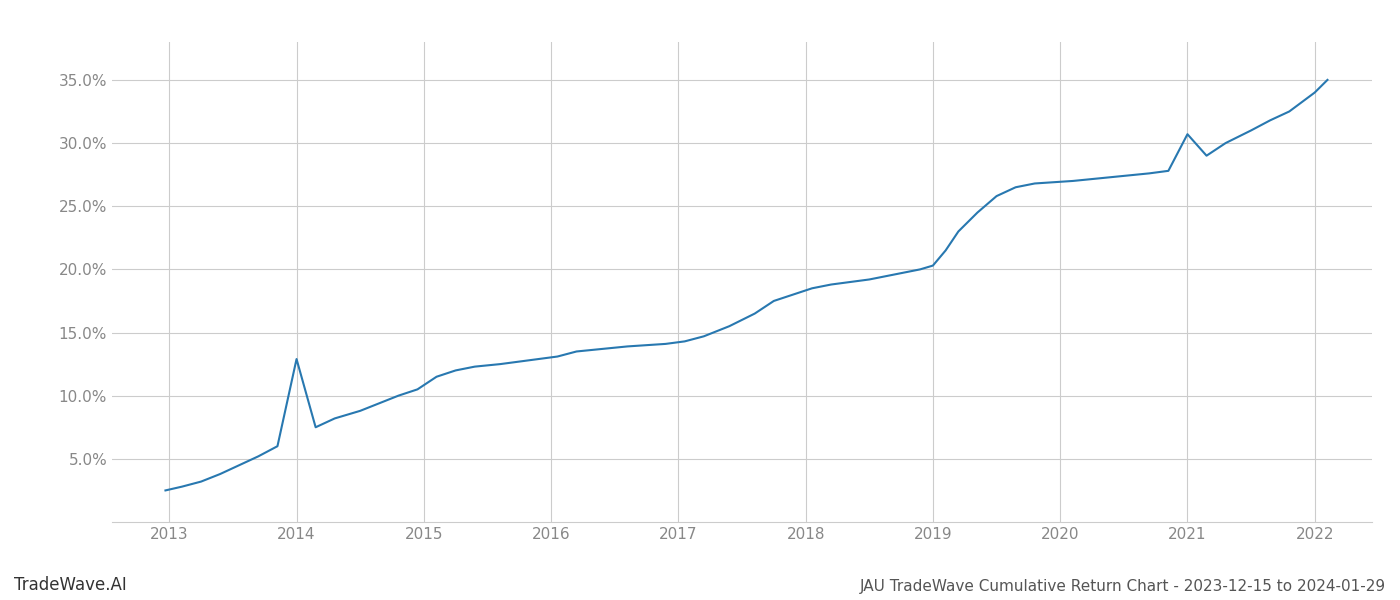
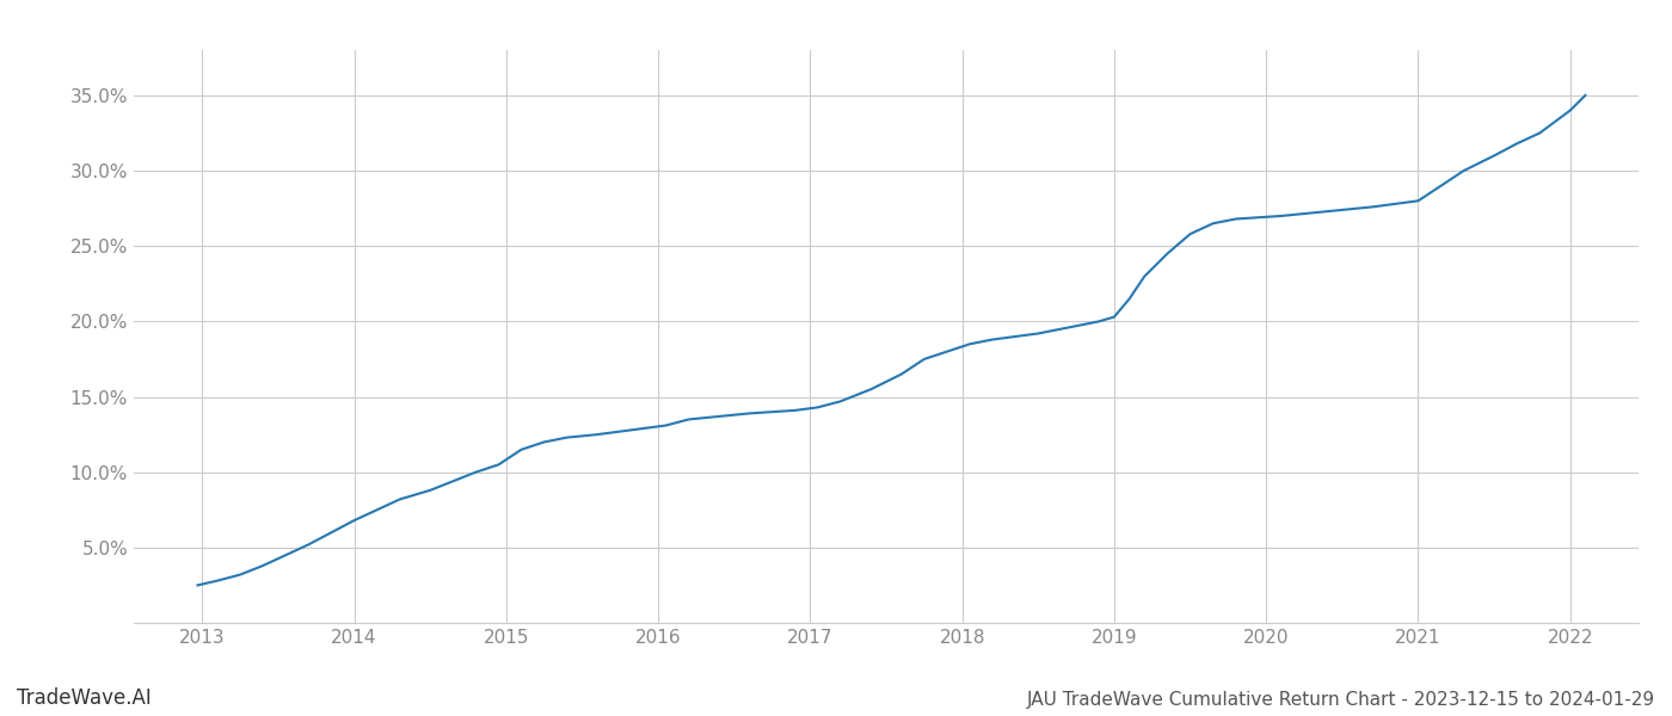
2014: 12.9% -> 6.8%
2021: 30.7% -> 28.0%
